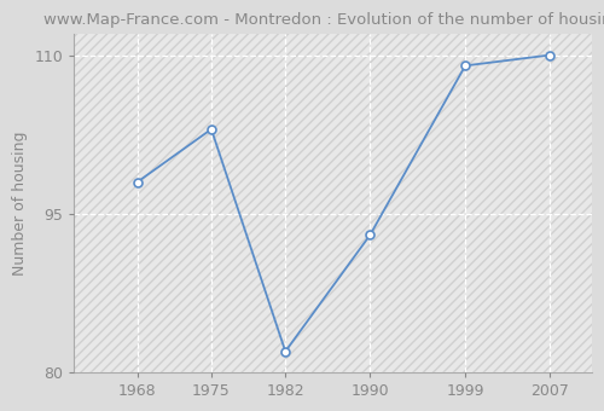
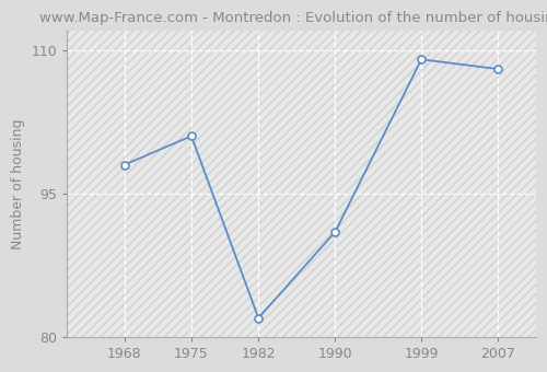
1975: 103 -> 101
1990: 93 -> 91
2007: 110 -> 108
